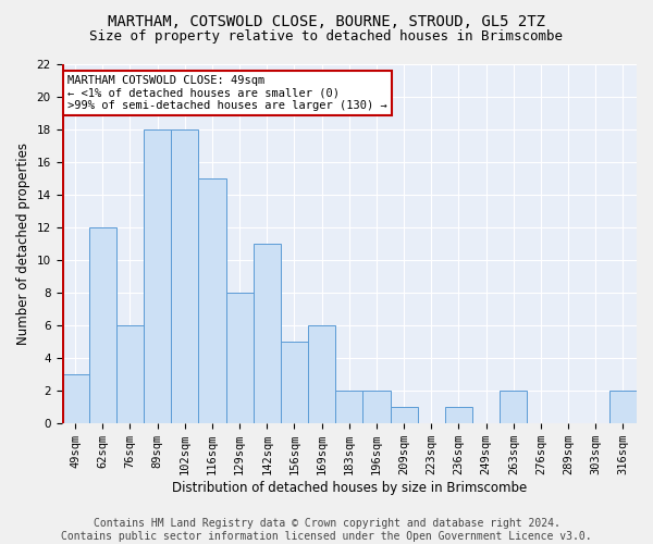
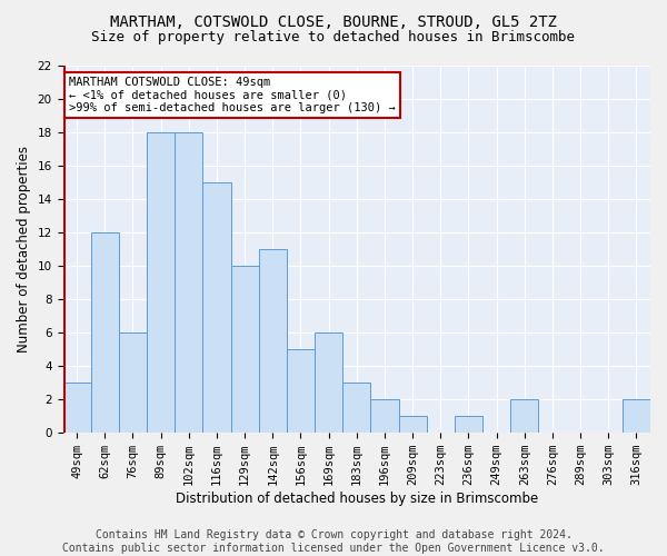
129sqm: 8 -> 10
183sqm: 2 -> 3
